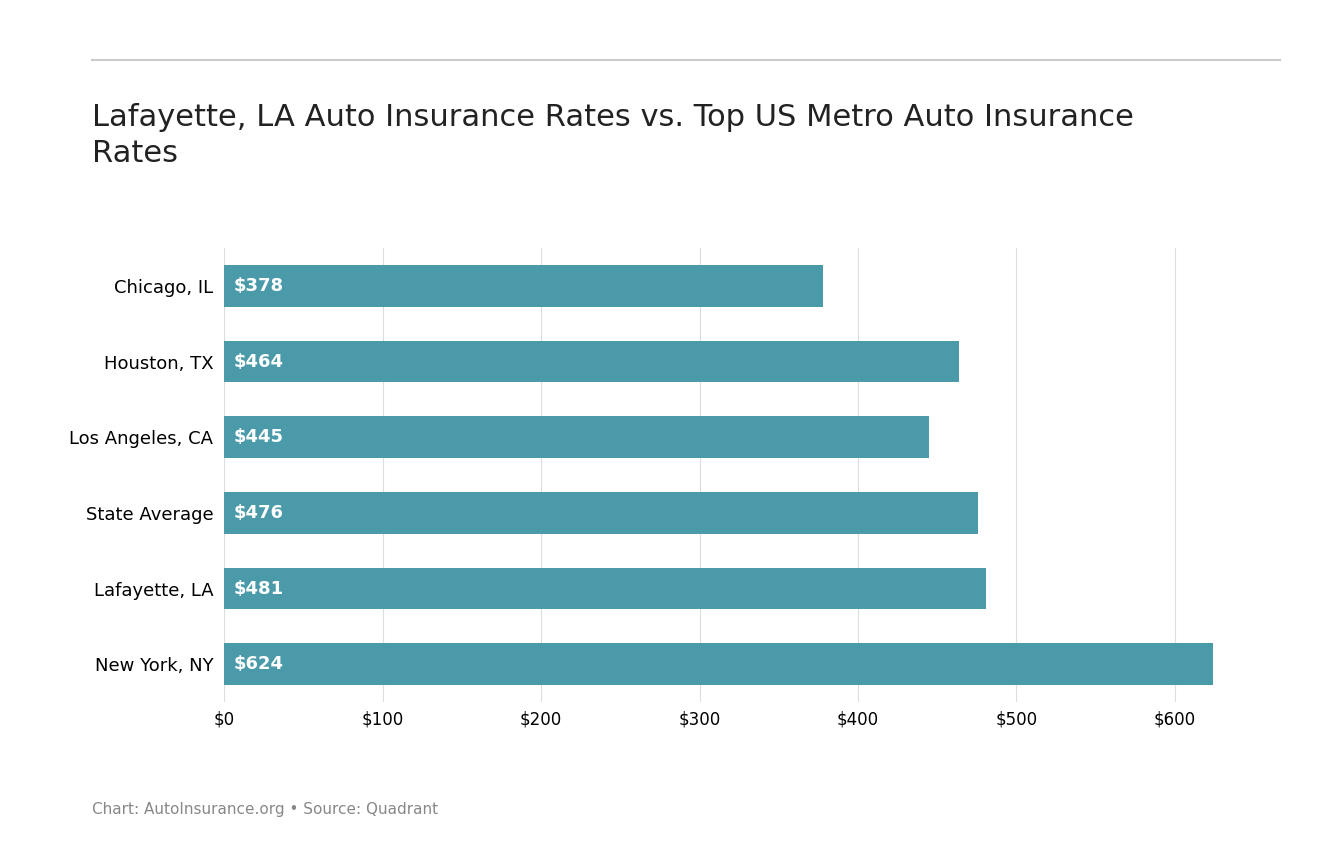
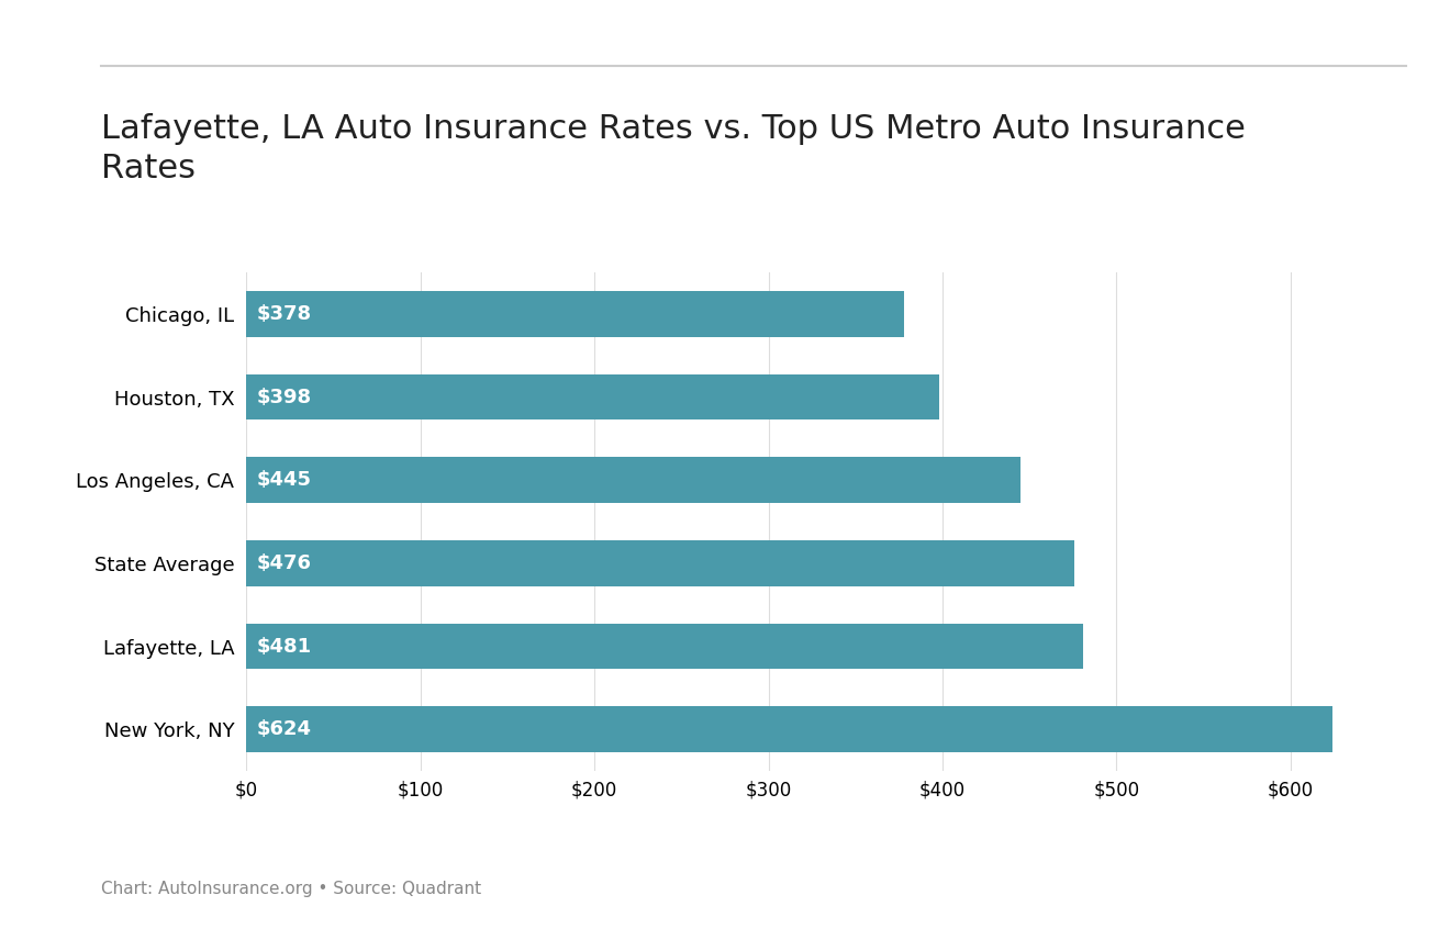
Houston, TX: $464 -> $398
